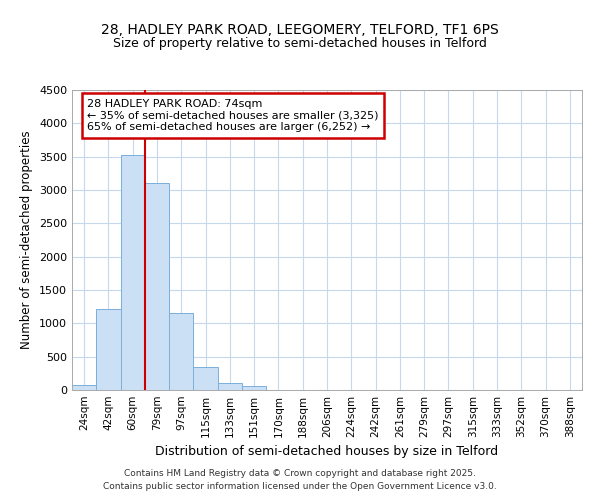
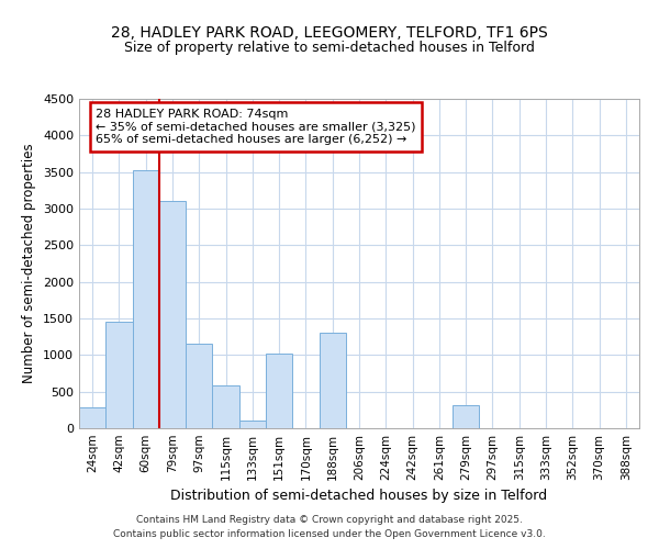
24sqm: 80 -> 280
42sqm: 1220 -> 1460
115sqm: 340 -> 580
151sqm: 60 -> 1020
188sqm: 0 -> 1300
279sqm: 0 -> 320
